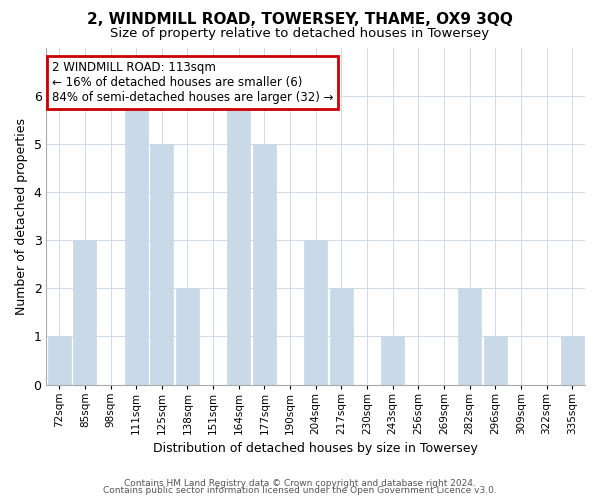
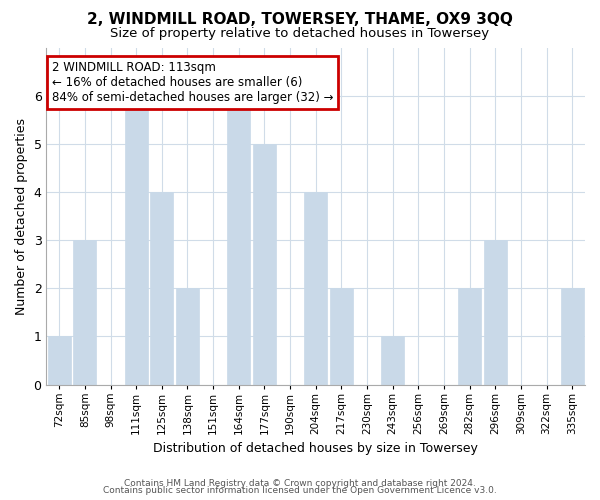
125sqm: 5 -> 4
204sqm: 3 -> 4
296sqm: 1 -> 3
335sqm: 1 -> 2
